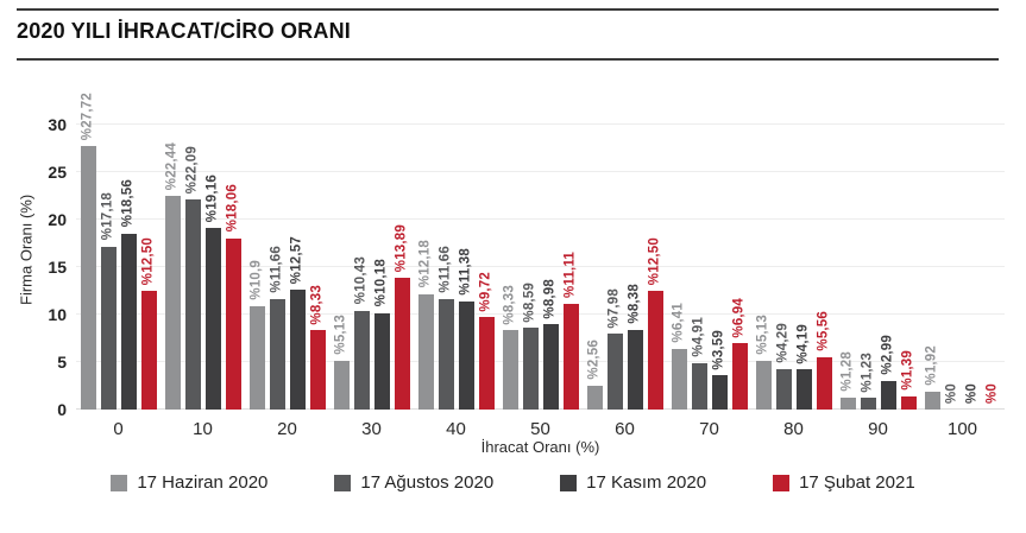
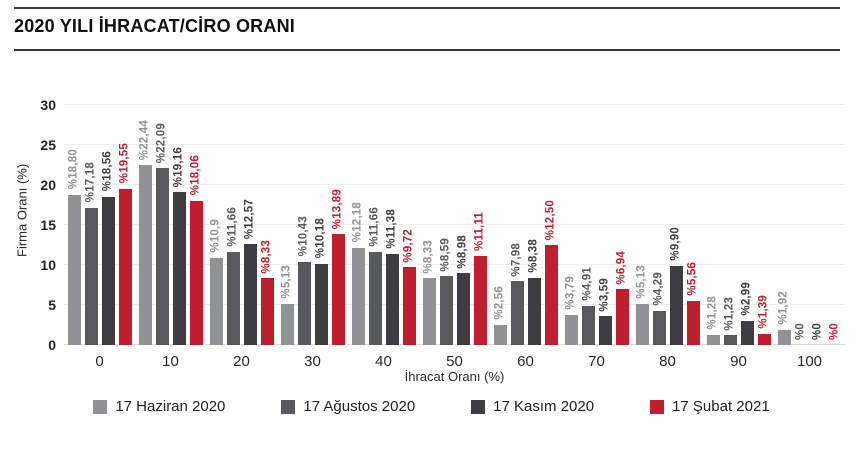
17 Haziran 2020/0: 27,72 -> 18,80
17 Şubat 2021/0: 12,50 -> 19,55
17 Haziran 2020/70: 6,41 -> 3,79
17 Kasım 2020/80: 4,19 -> 9,90
